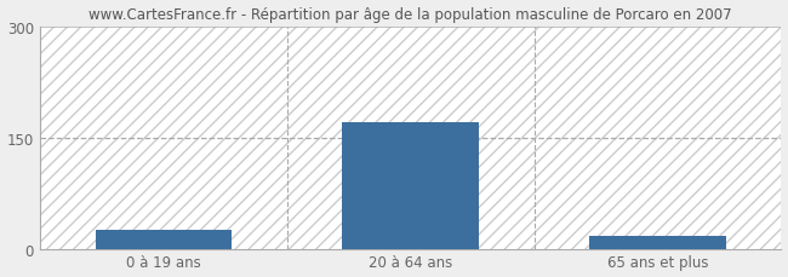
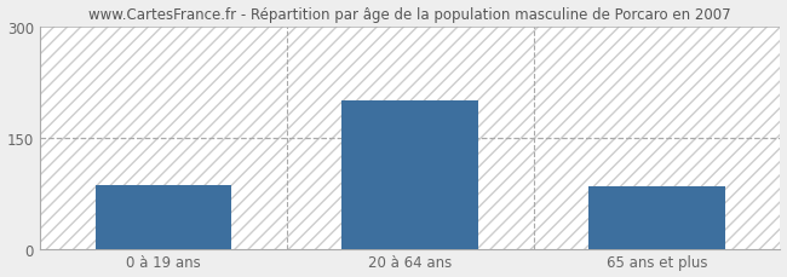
0 à 19 ans: 25 -> 86
20 à 64 ans: 170 -> 200
65 ans et plus: 18 -> 84
